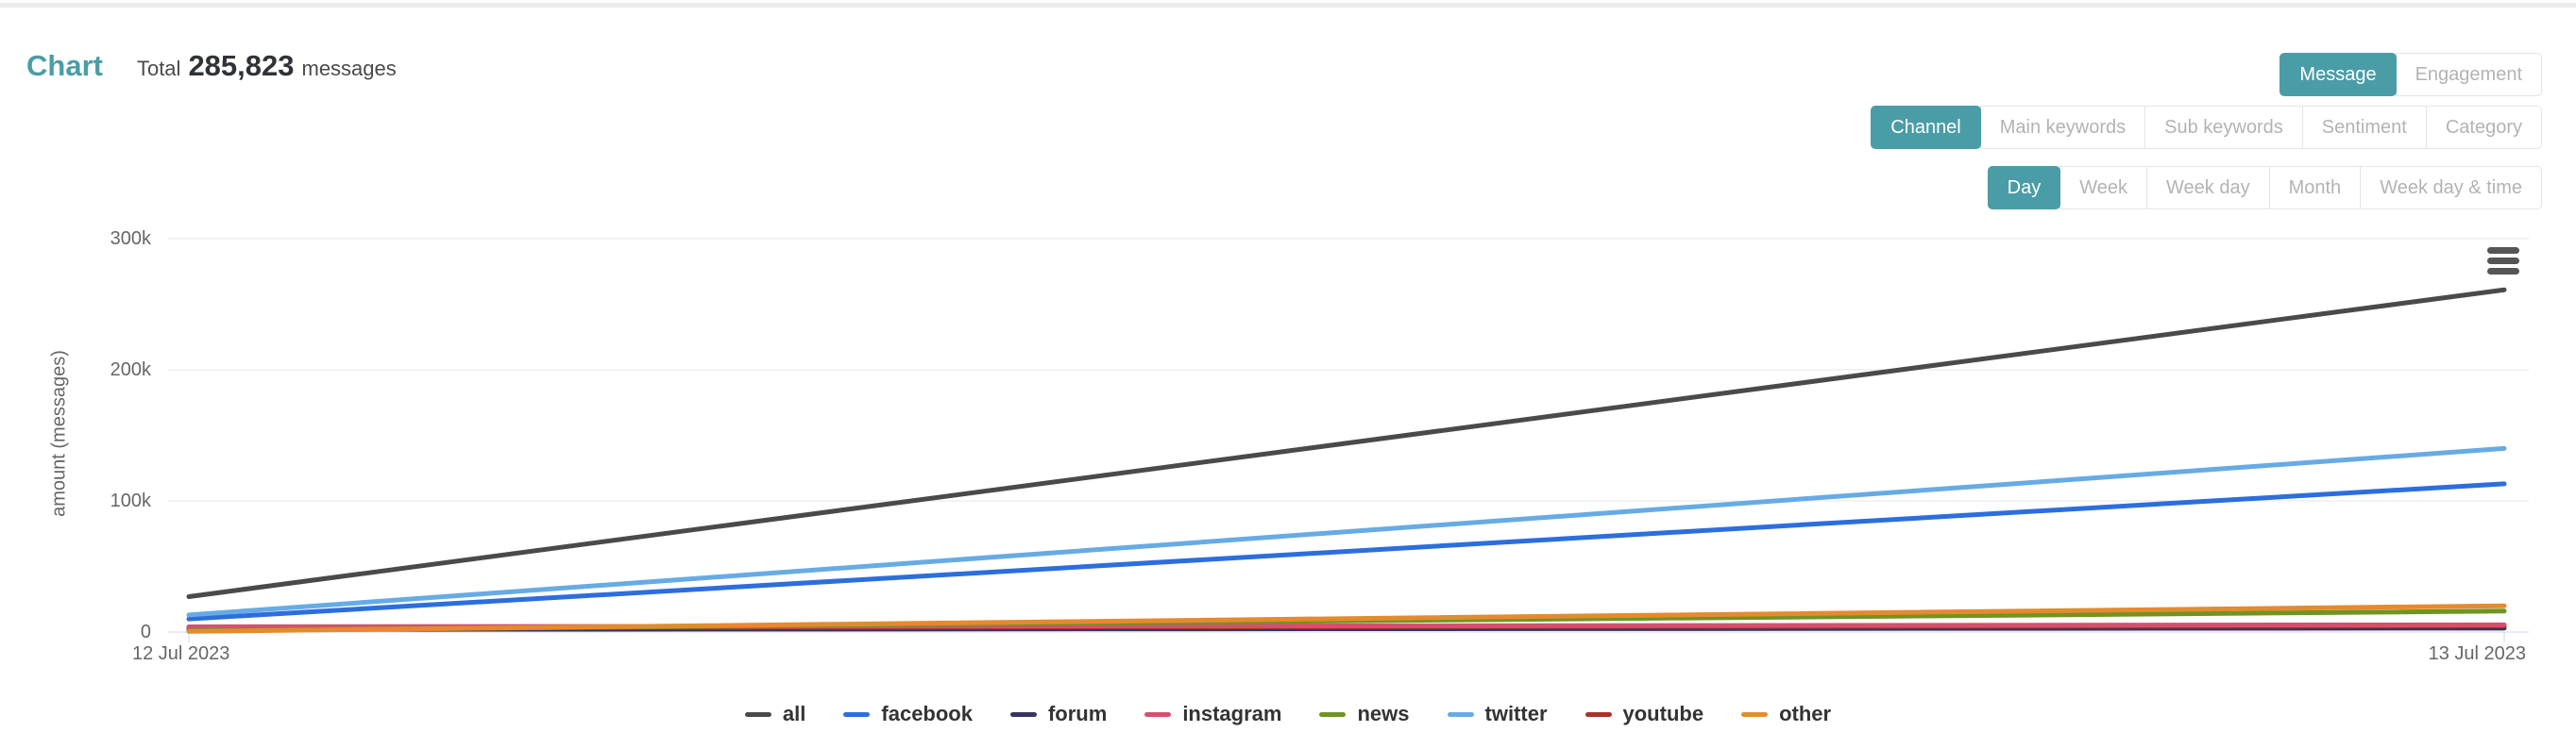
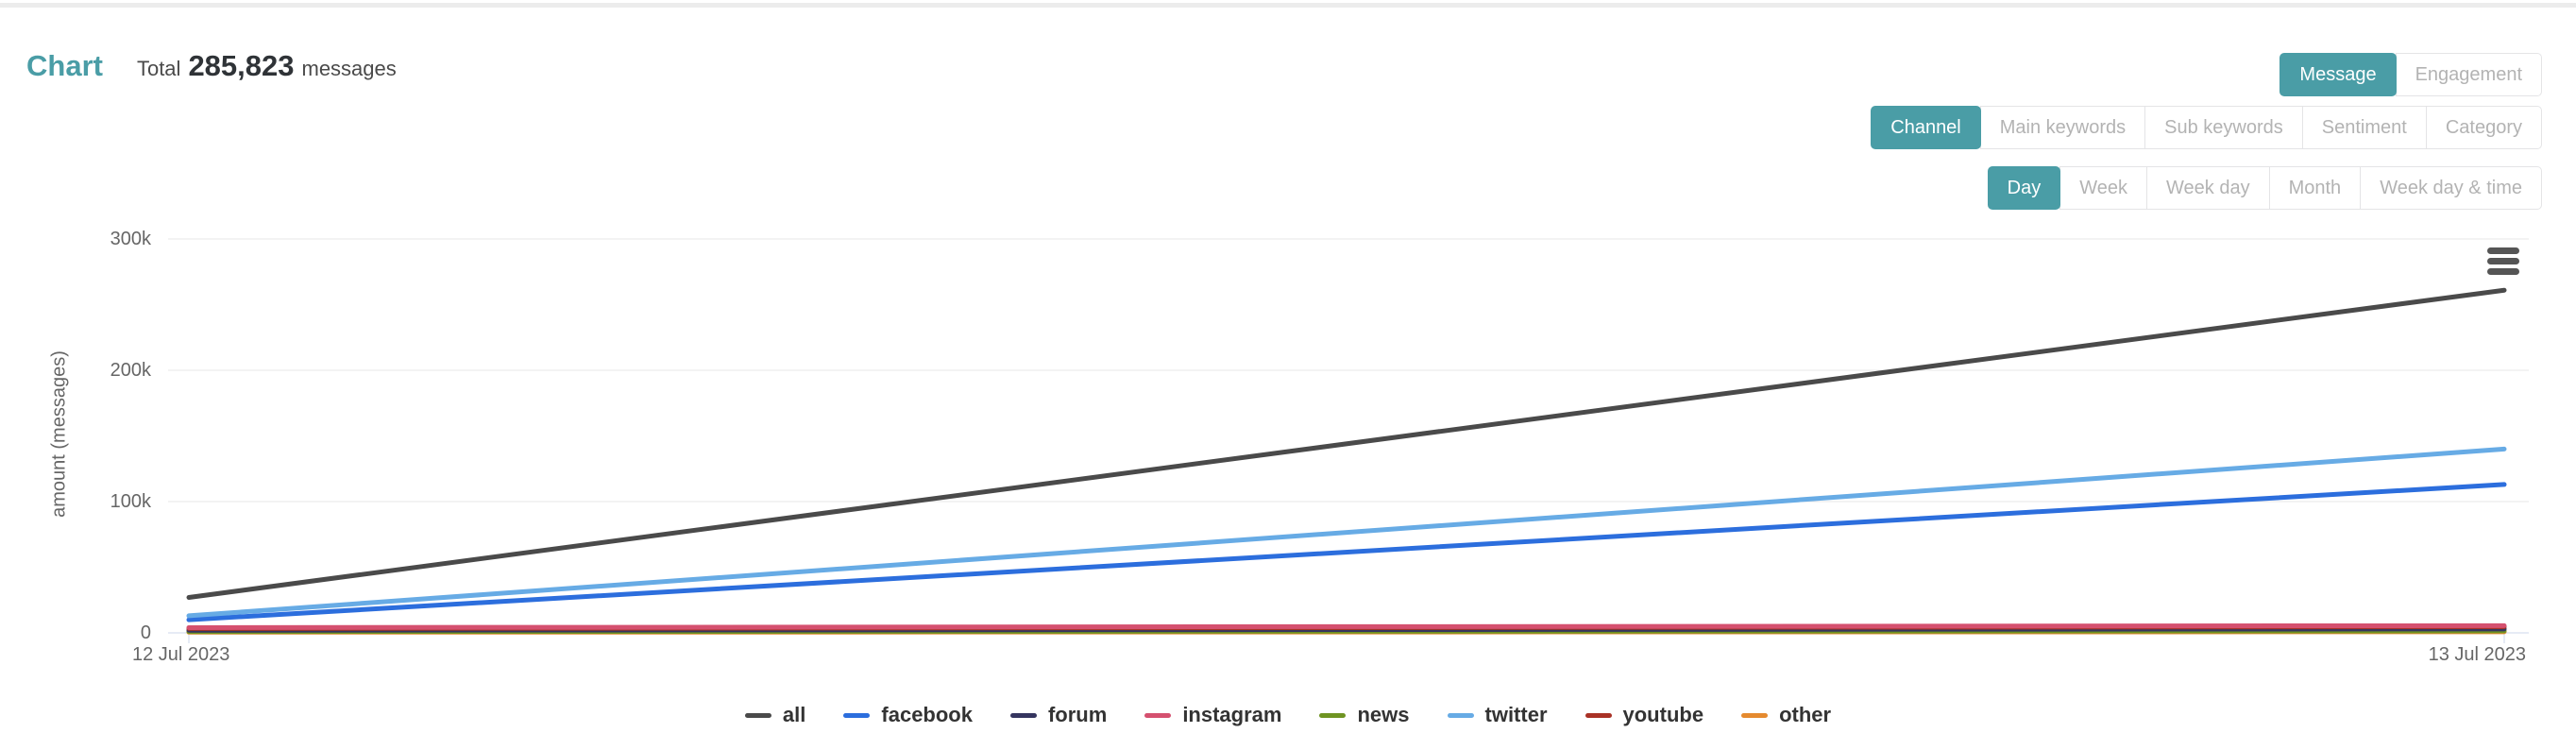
news/13 Jul 2023: 16k -> 2k
other/13 Jul 2023: 20k -> 1k
